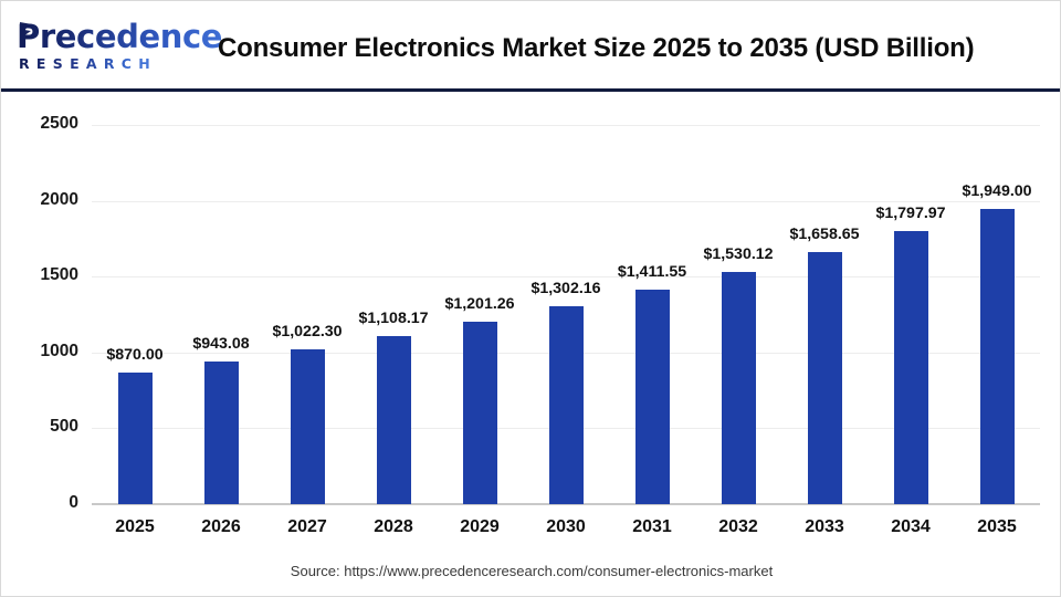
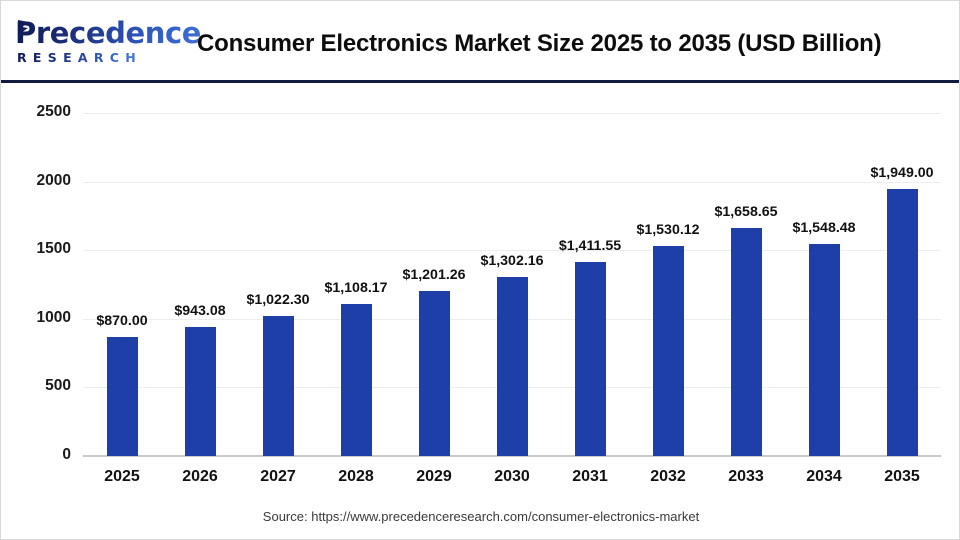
2034: $1,797.97 -> $1,548.48
